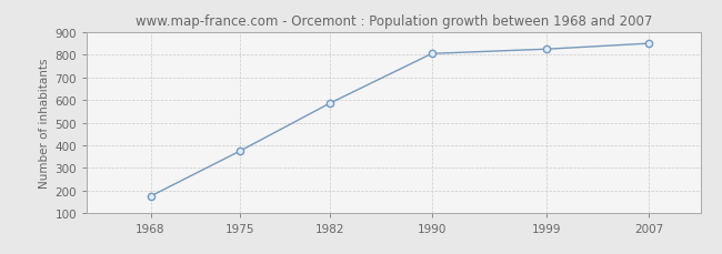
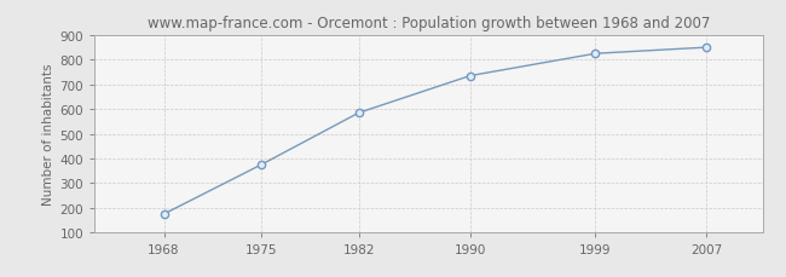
1990: 805 -> 735
